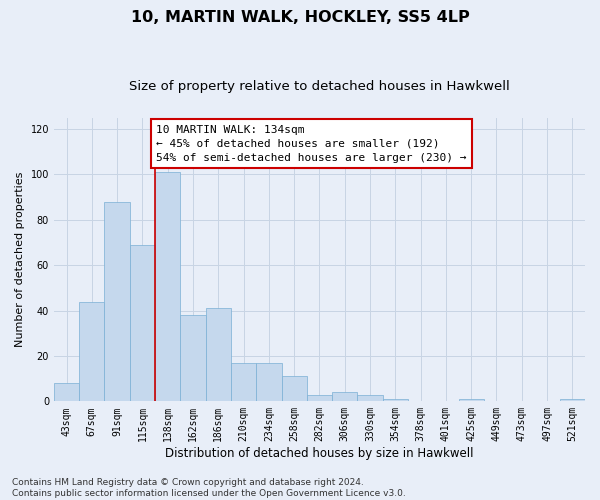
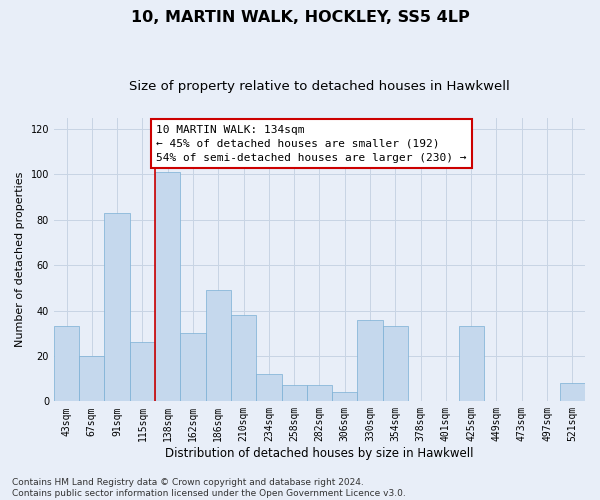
43sqm: 8 -> 33
67sqm: 44 -> 20
91sqm: 88 -> 83
115sqm: 69 -> 26
162sqm: 38 -> 30
186sqm: 41 -> 49
210sqm: 17 -> 38
234sqm: 17 -> 12
258sqm: 11 -> 7
282sqm: 3 -> 7
330sqm: 3 -> 36
354sqm: 1 -> 33
425sqm: 1 -> 33
521sqm: 1 -> 8
